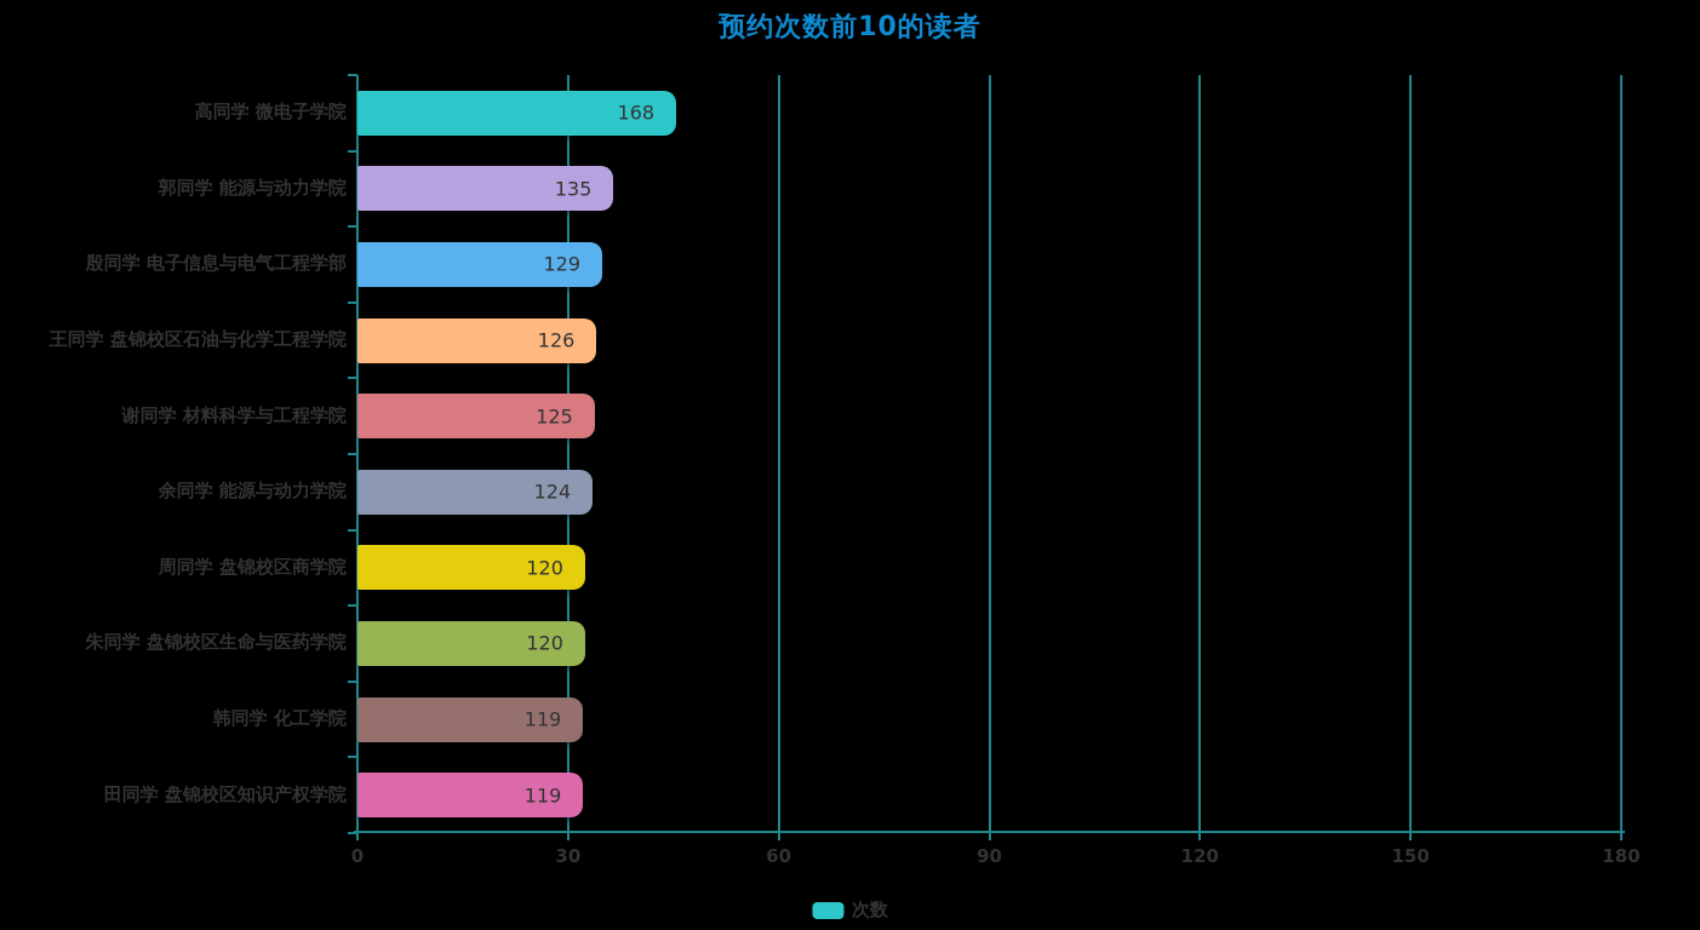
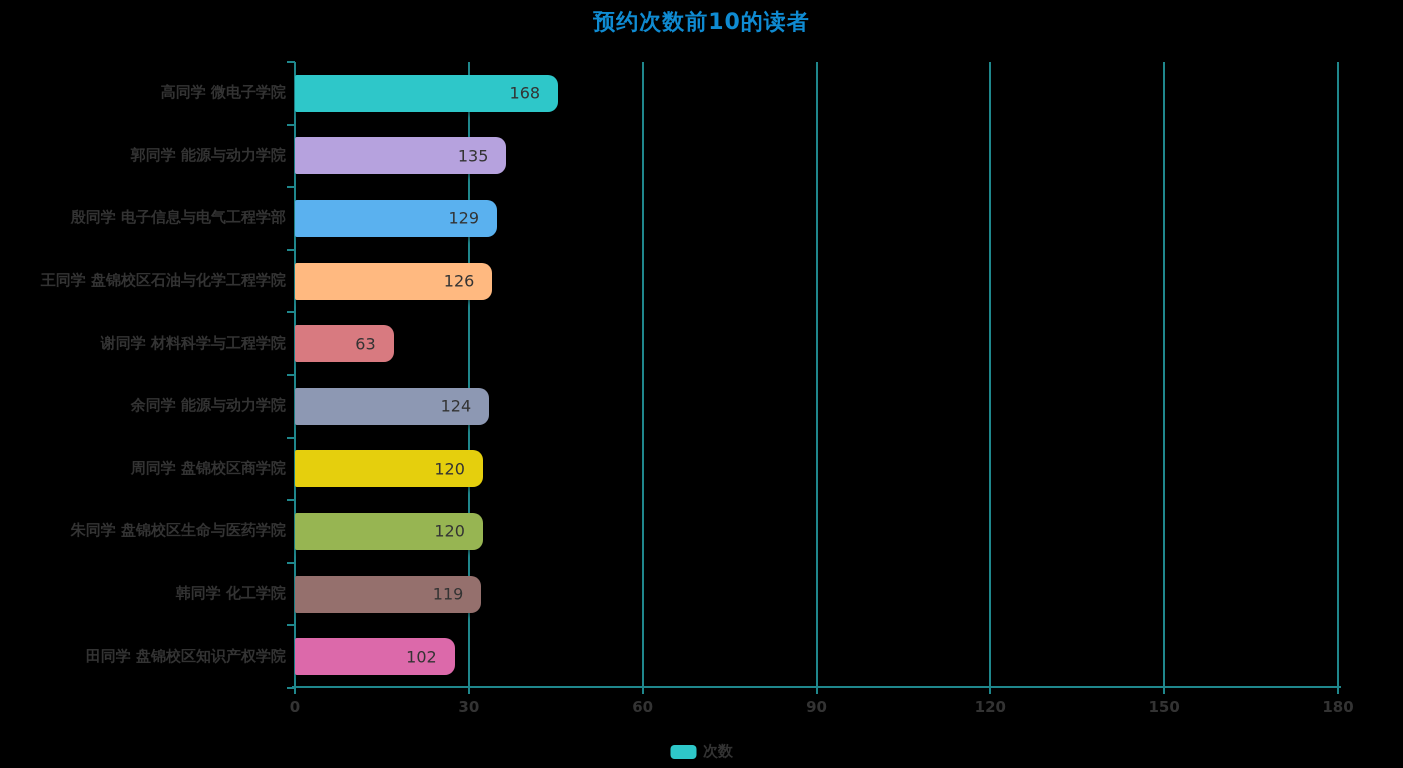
谢同学 材料科学与工程学院: 125 -> 63
田同学 盘锦校区知识产权学院: 119 -> 102
